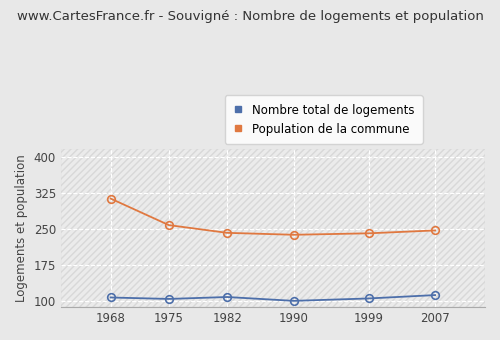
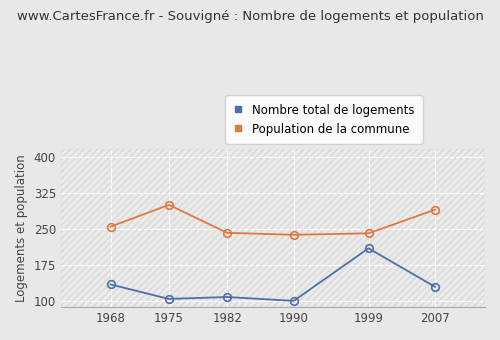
Nombre total de logements/1968: 108 -> 135
Population de la commune/1968: 313 -> 255
Population de la commune/1975: 258 -> 300
Nombre total de logements/1999: 106 -> 210
Nombre total de logements/2007: 113 -> 130
Population de la commune/2007: 247 -> 290
